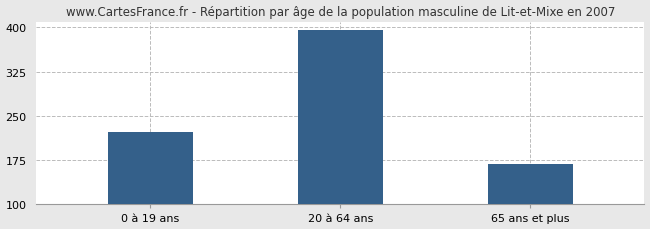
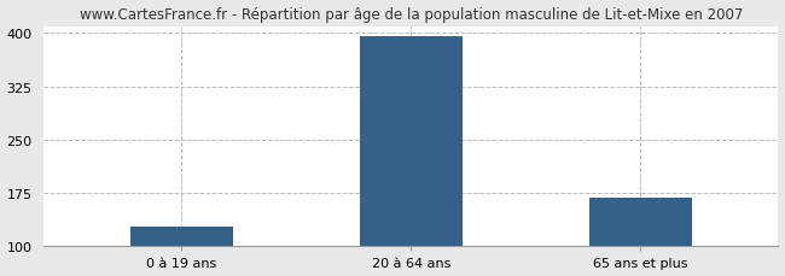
0 à 19 ans: 222 -> 127
